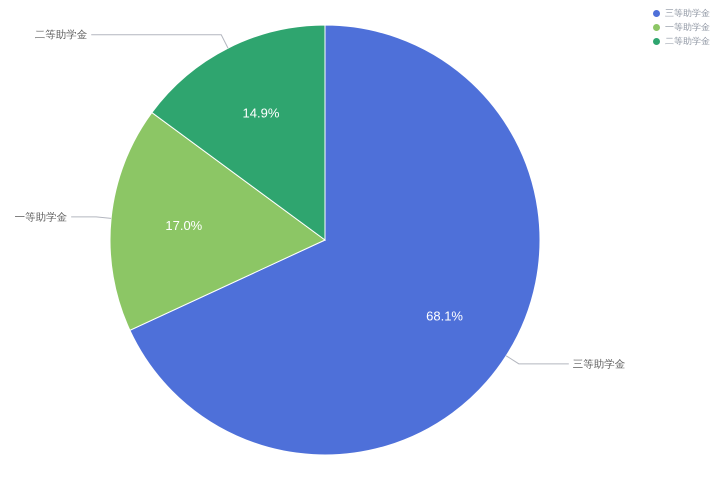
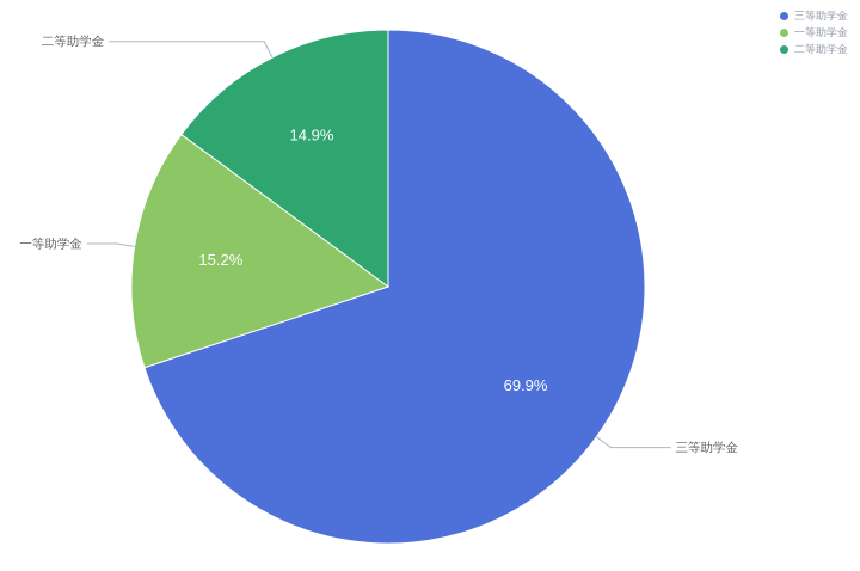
三等助学金: 68.1% -> 69.9%
一等助学金: 17.0% -> 15.2%
